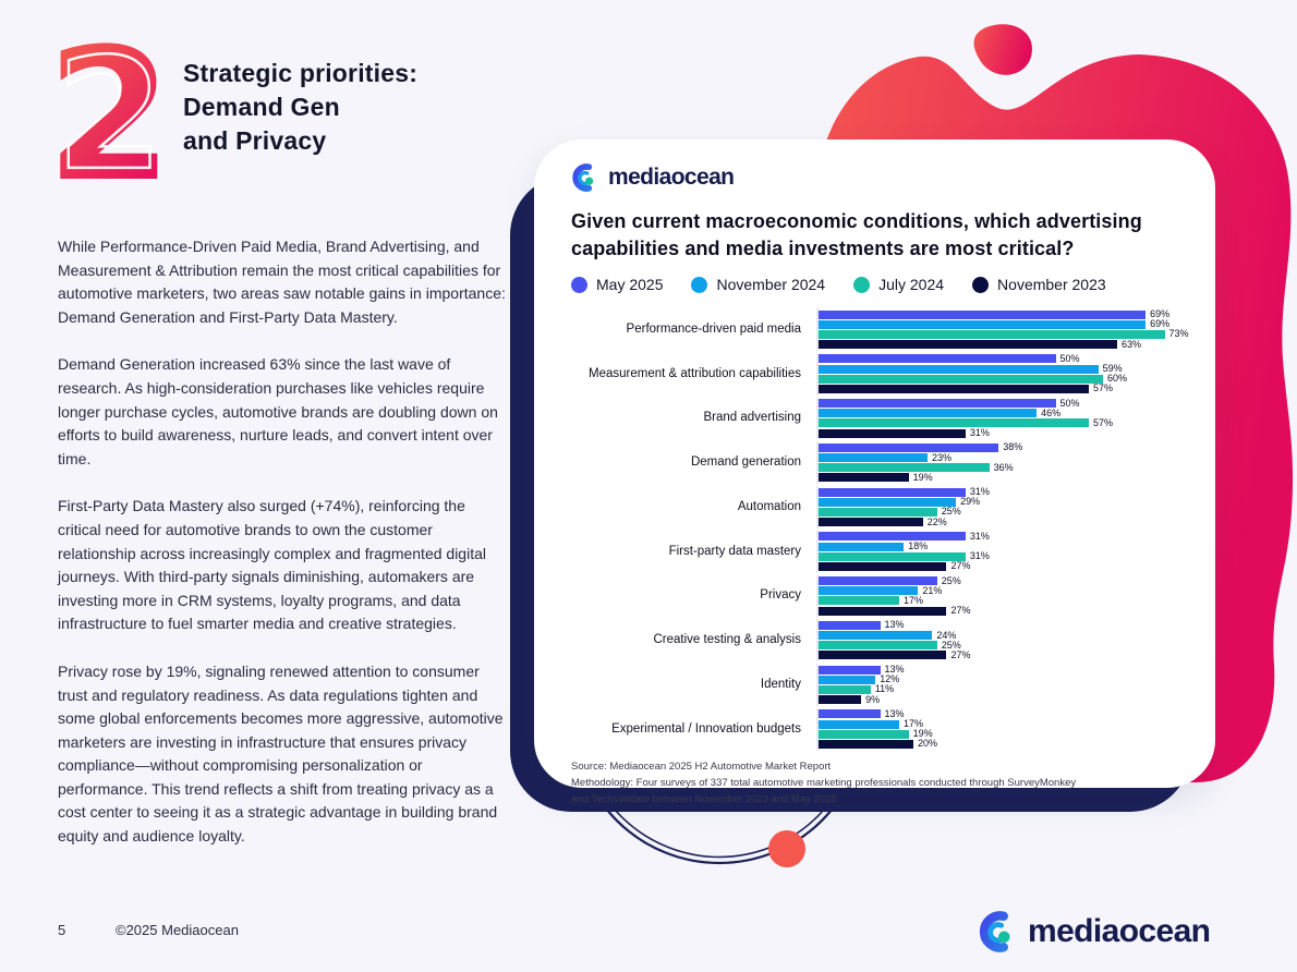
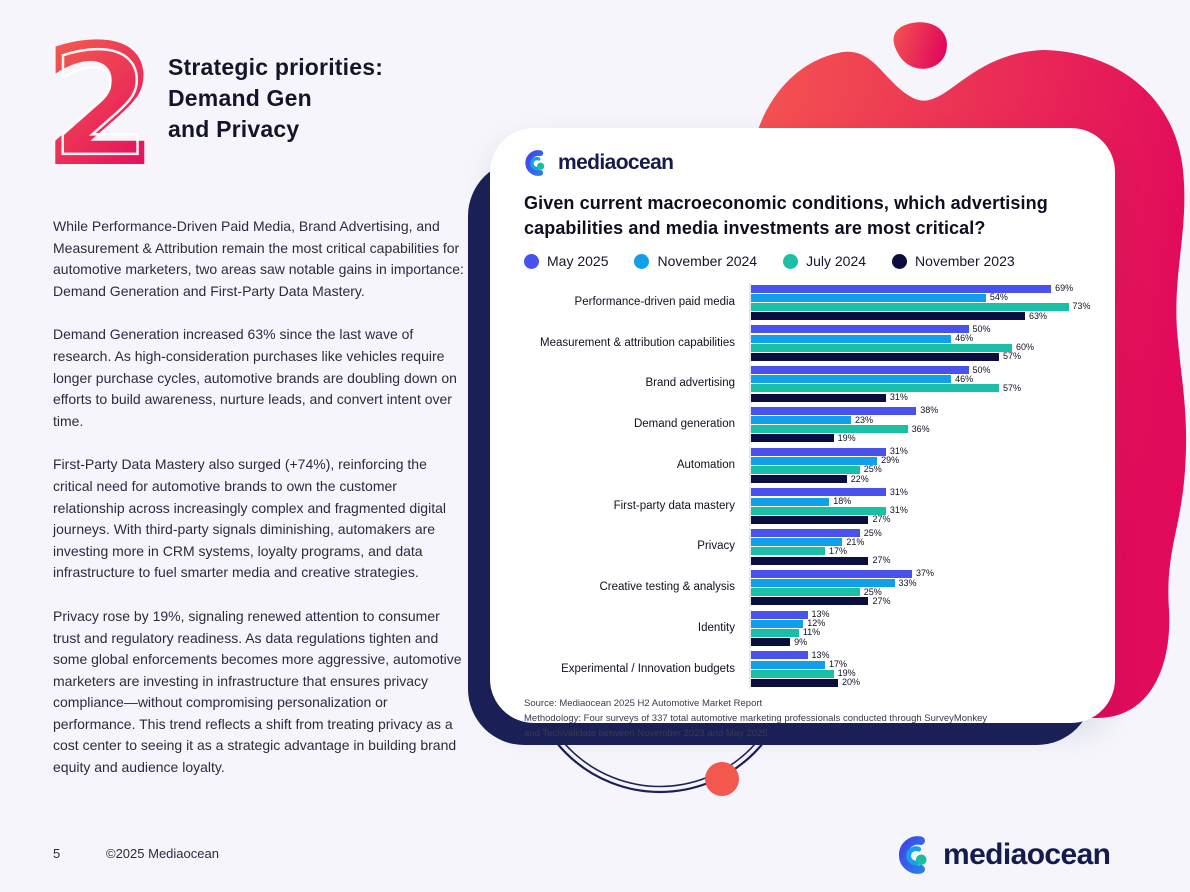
November 2024/Performance-driven paid media: 69% -> 54%
November 2024/Measurement & attribution capabilities: 59% -> 46%
May 2025/Creative testing & analysis: 13% -> 37%
November 2024/Creative testing & analysis: 24% -> 33%
